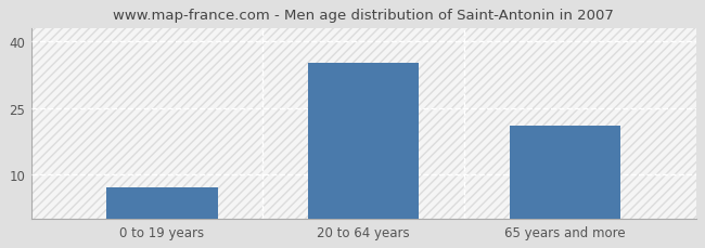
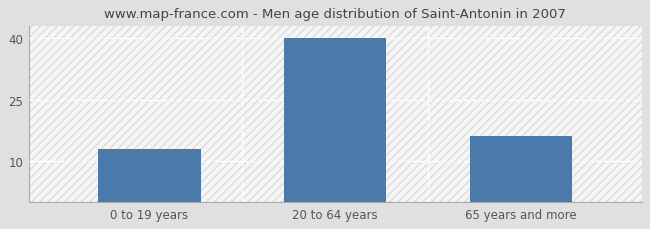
0 to 19 years: 7 -> 13
20 to 64 years: 35 -> 40
65 years and more: 21 -> 16
